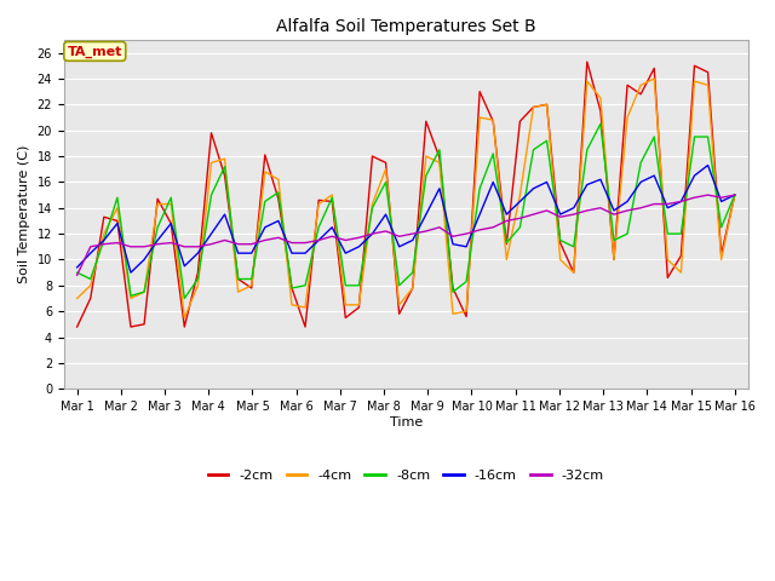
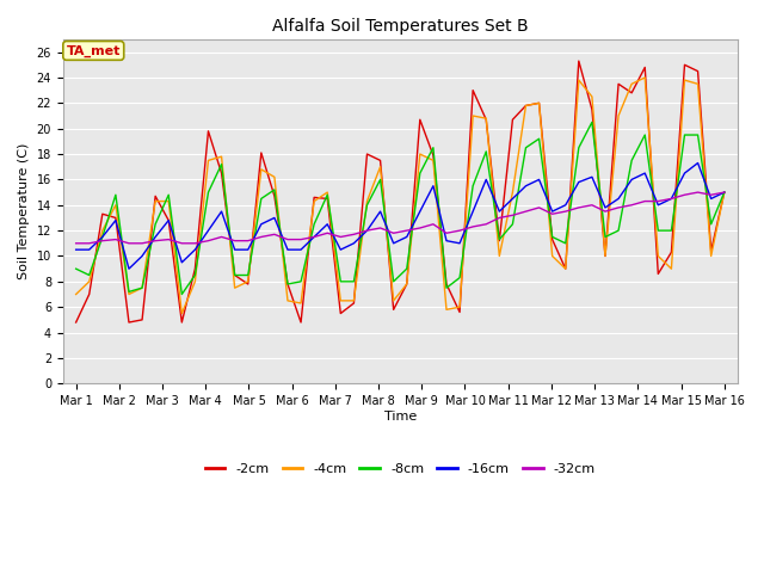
-16cm/Mar 1: 9.4 -> 10.5
-32cm/Mar 1: 8.8 -> 11.0
